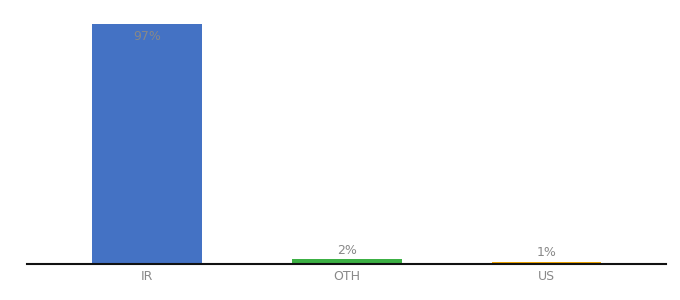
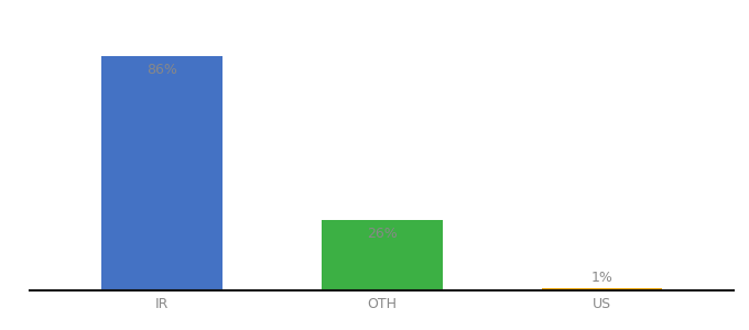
IR: 97% -> 86%
OTH: 2% -> 26%
